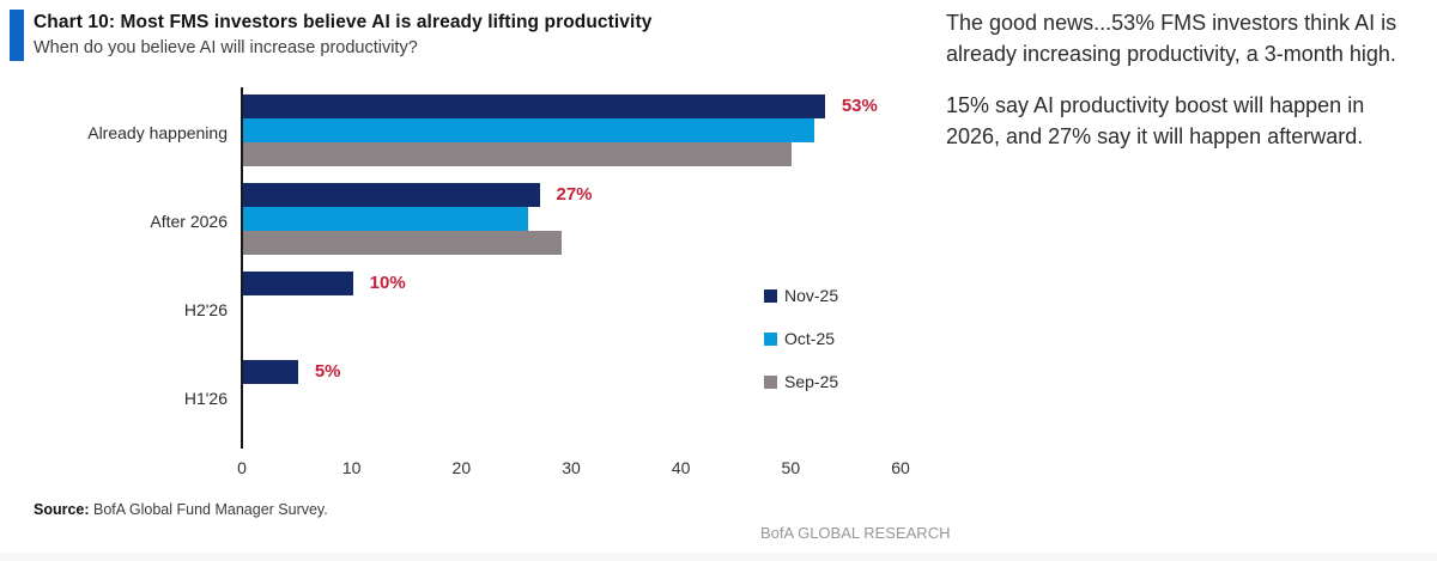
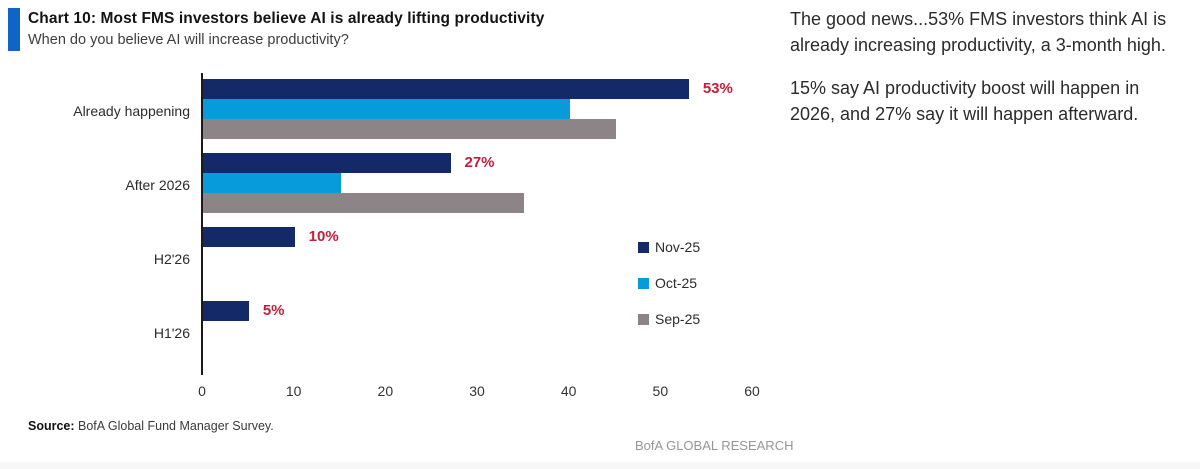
Oct-25/Already happening: 52 -> 40
Sep-25/Already happening: 50 -> 45
Oct-25/After 2026: 26 -> 15
Sep-25/After 2026: 29 -> 35
